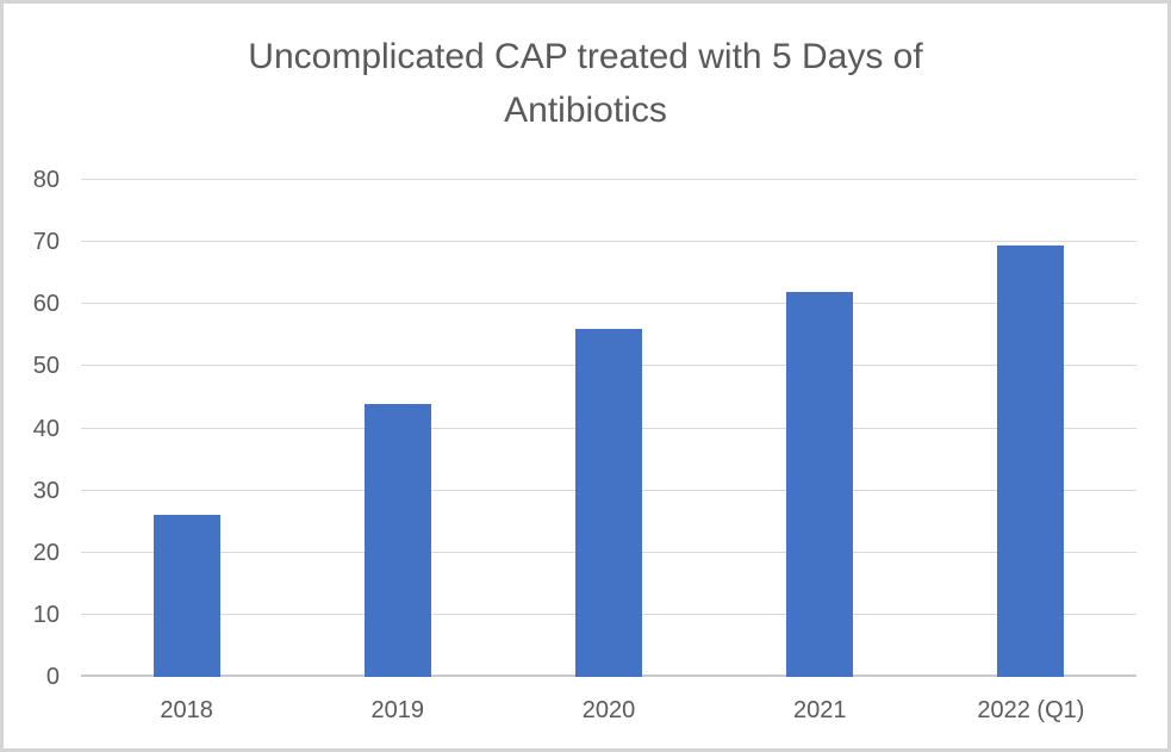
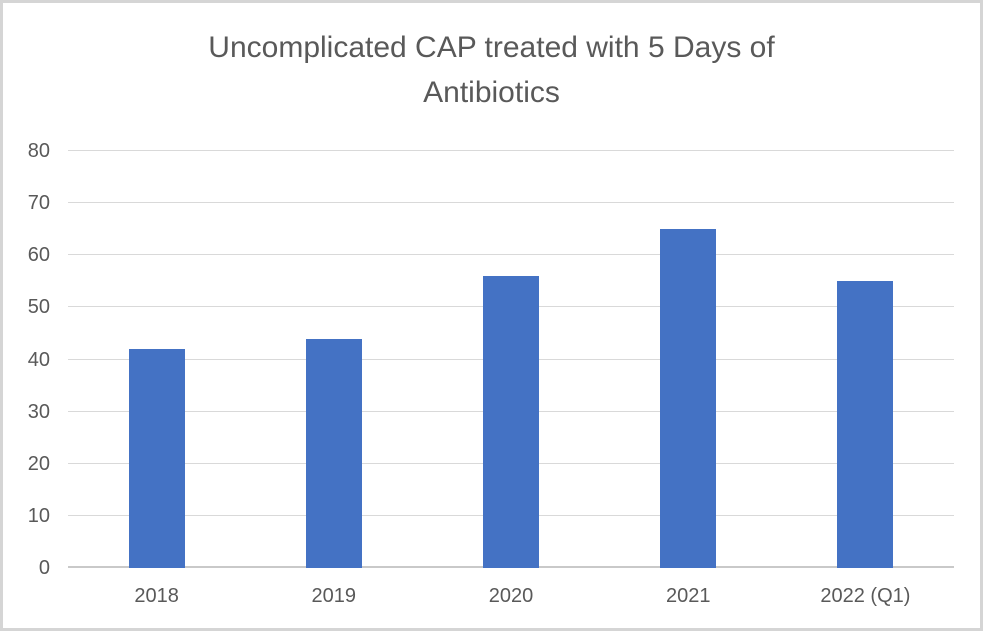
2018: 26 -> 42
2021: 62 -> 65
2022 (Q1): 70 -> 55
